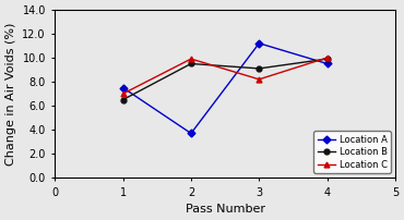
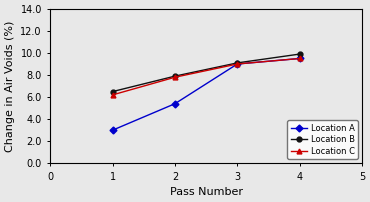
Location A/1: 7.5 -> 3.0
Location C/1: 7.0 -> 6.2
Location A/2: 3.7 -> 5.4
Location B/2: 9.5 -> 7.9
Location C/2: 9.9 -> 7.8
Location A/3: 11.2 -> 9.0
Location C/3: 8.2 -> 9.0
Location C/4: 10.0 -> 9.5
